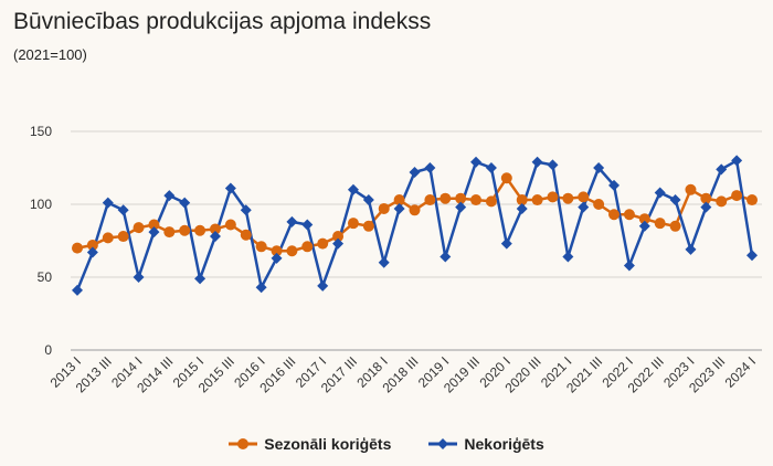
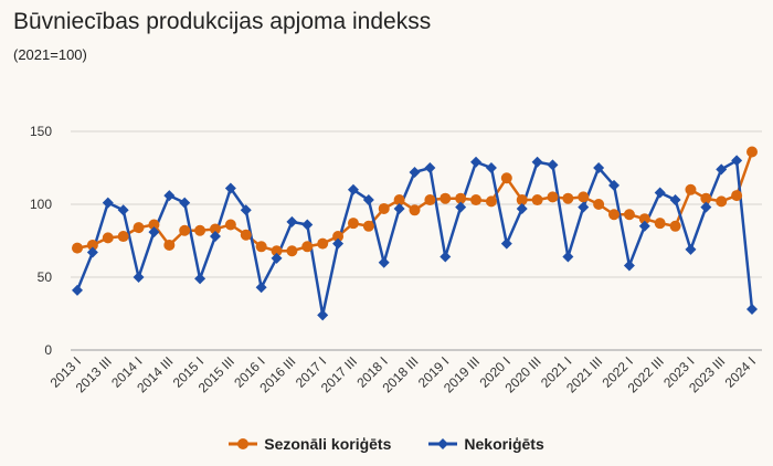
Sezonāli koriģēts/2014 III: 81 -> 72
Nekoriģēts/2017 I: 44 -> 24
Sezonāli koriģēts/2024 I: 103 -> 136
Nekoriģēts/2024 I: 65 -> 28
